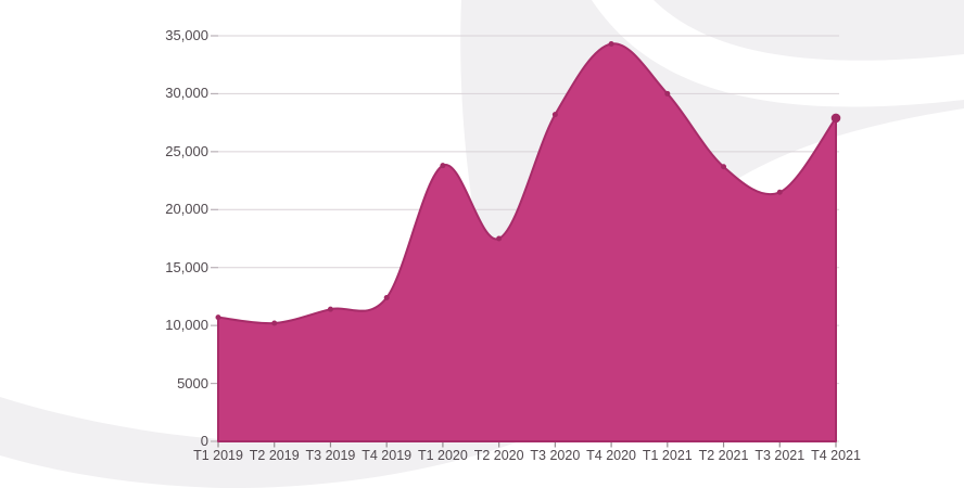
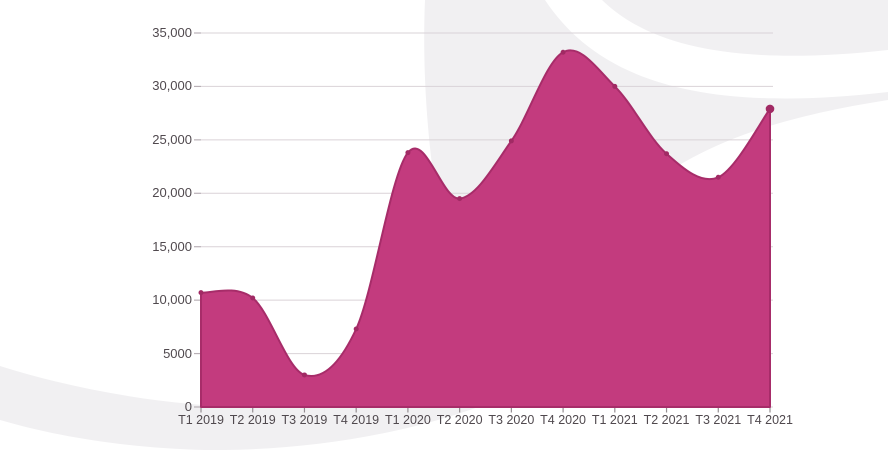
T3 2019: 11400 -> 3000
T4 2019: 12400 -> 7300
T2 2020: 17500 -> 19500
T3 2020: 28200 -> 24900
T4 2020: 34300 -> 33200
